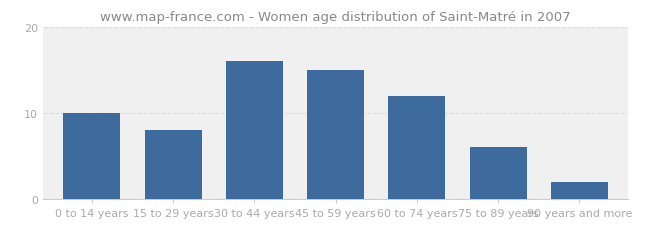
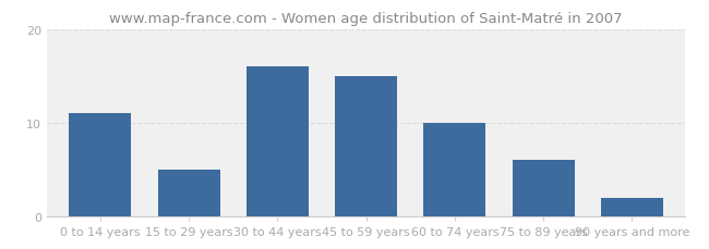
0 to 14 years: 10 -> 11
15 to 29 years: 8 -> 5
60 to 74 years: 12 -> 10
